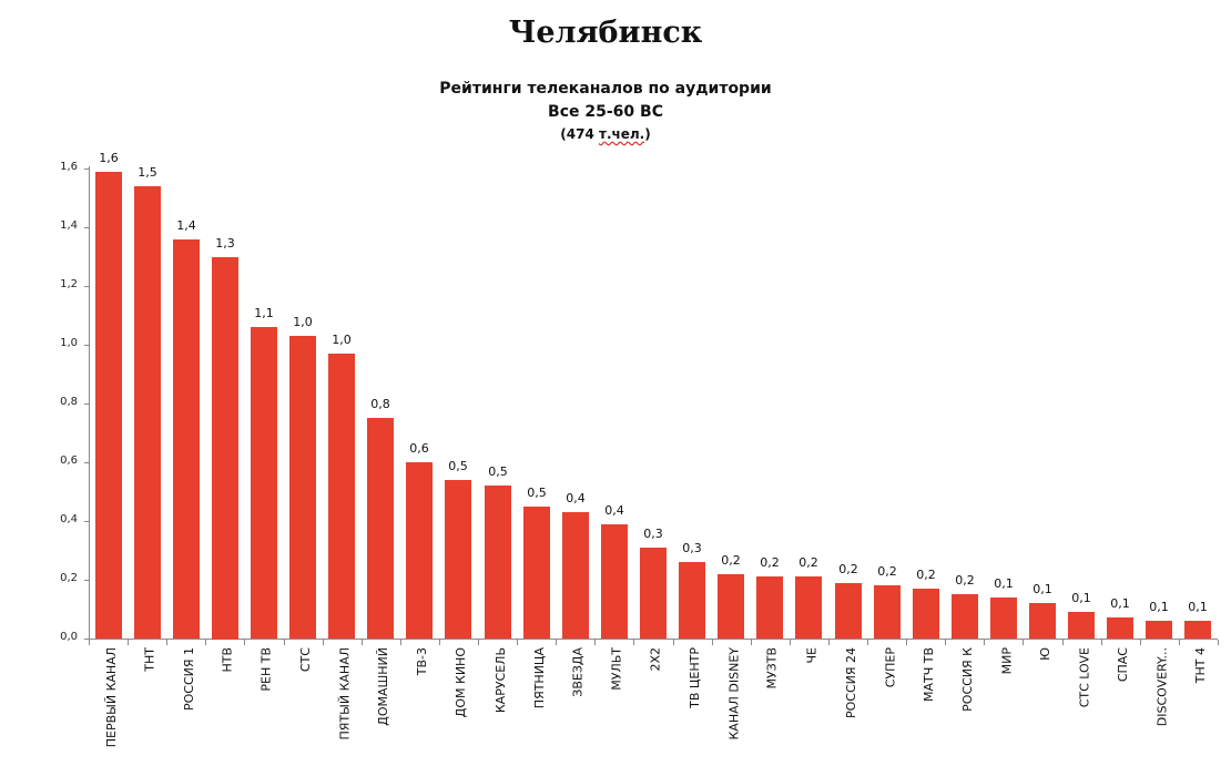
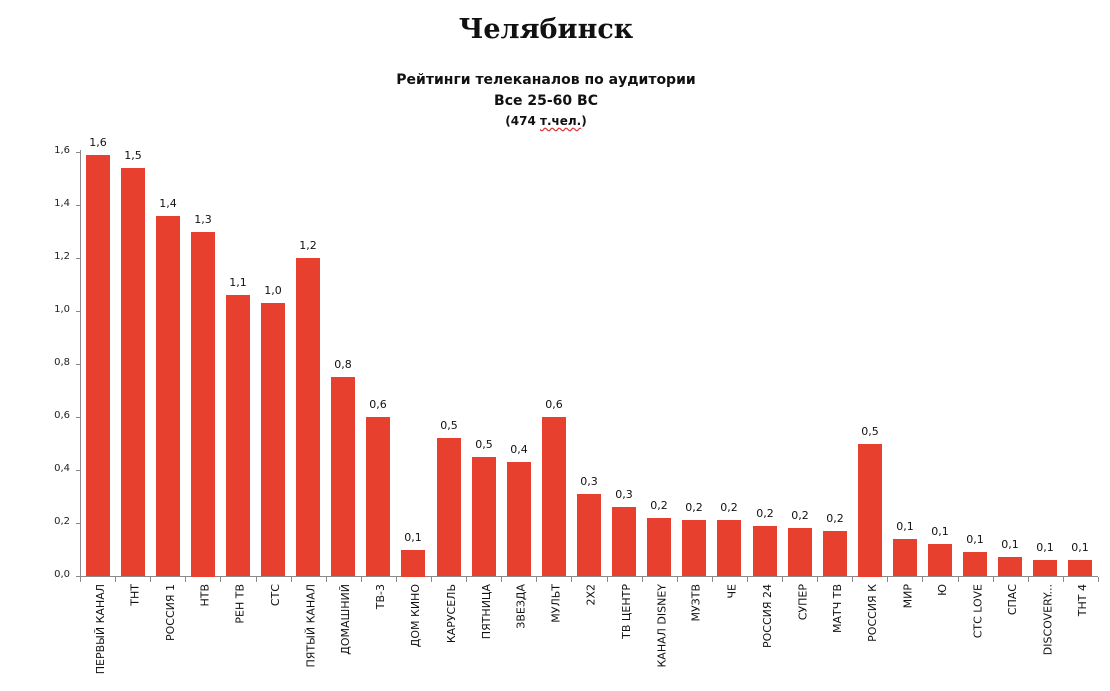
ПЯТЫЙ КАНАЛ: 1,0 -> 1,2
ДОМ КИНО: 0,5 -> 0,1
МУЛЬТ: 0,4 -> 0,6
РОССИЯ К: 0,2 -> 0,5
